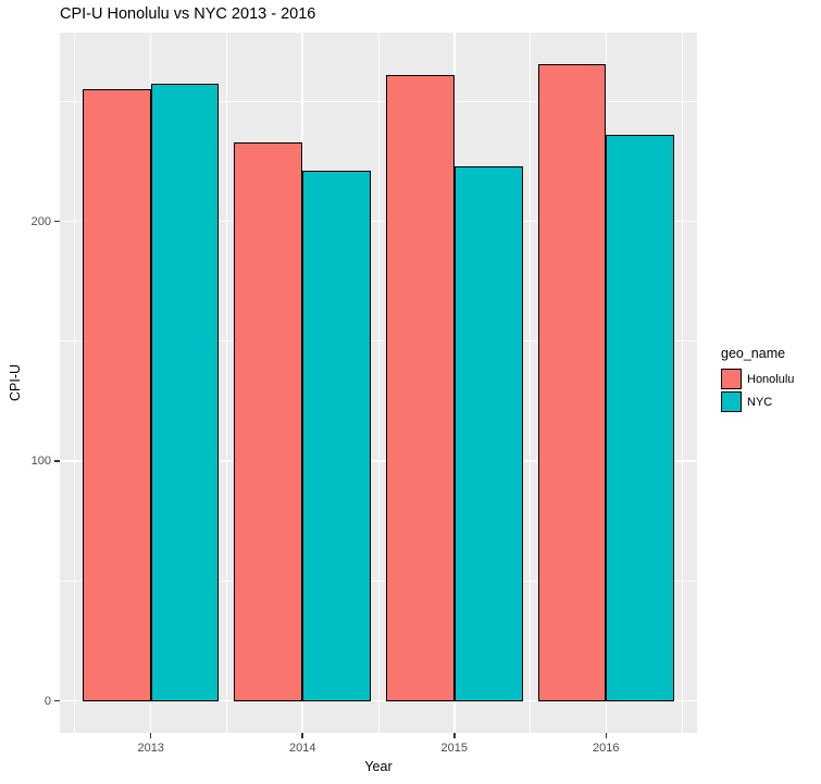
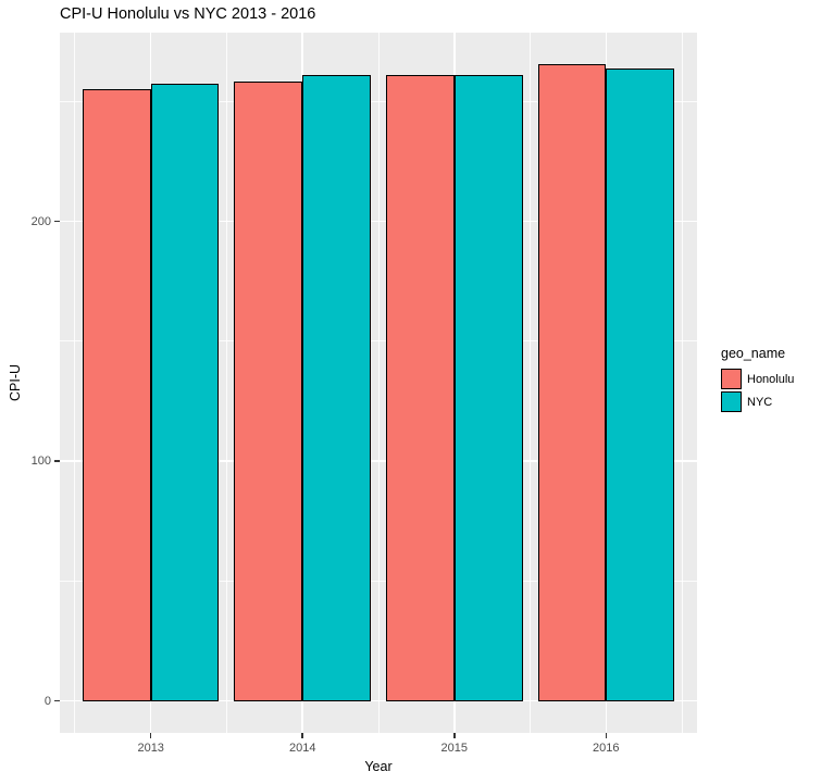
Honolulu/2014: 233 -> 258
NYC/2014: 221 -> 261
NYC/2015: 223 -> 261
NYC/2016: 236 -> 264
